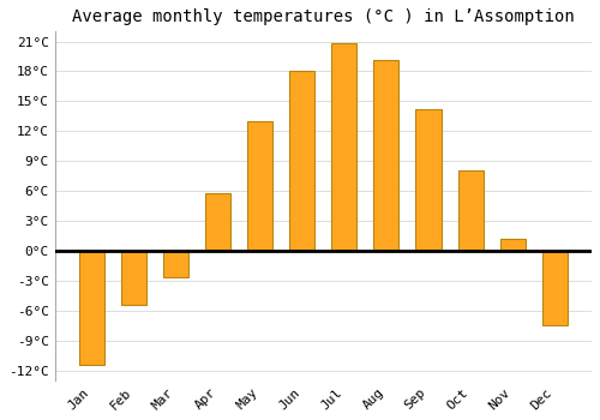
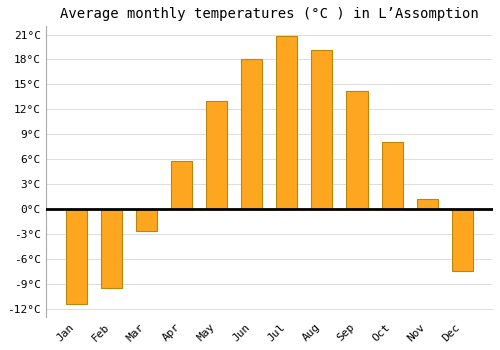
Feb: -5.4°C -> -9.5°C
